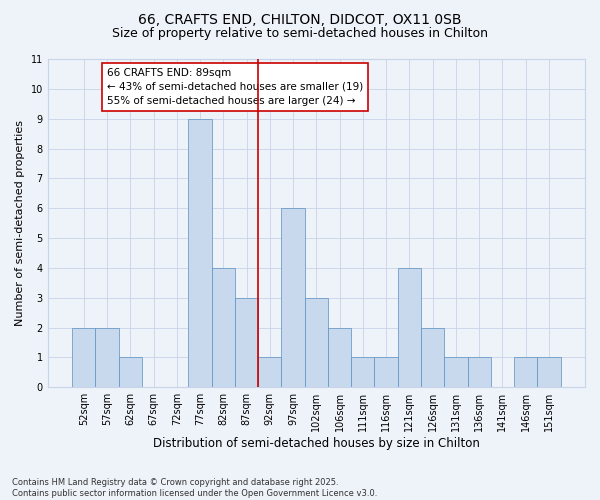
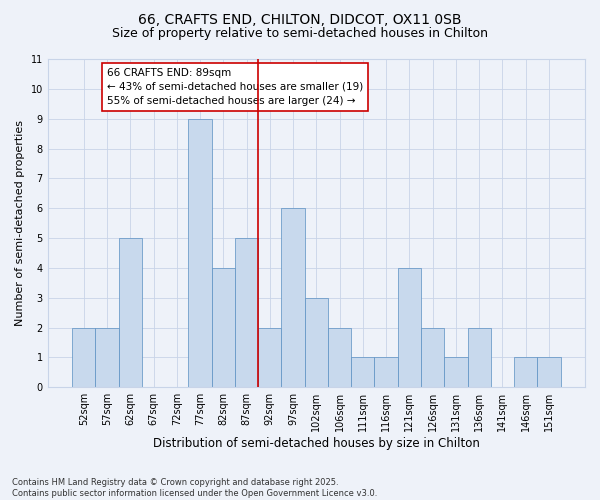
62sqm: 1 -> 5
87sqm: 3 -> 5
92sqm: 1 -> 2
136sqm: 1 -> 2
